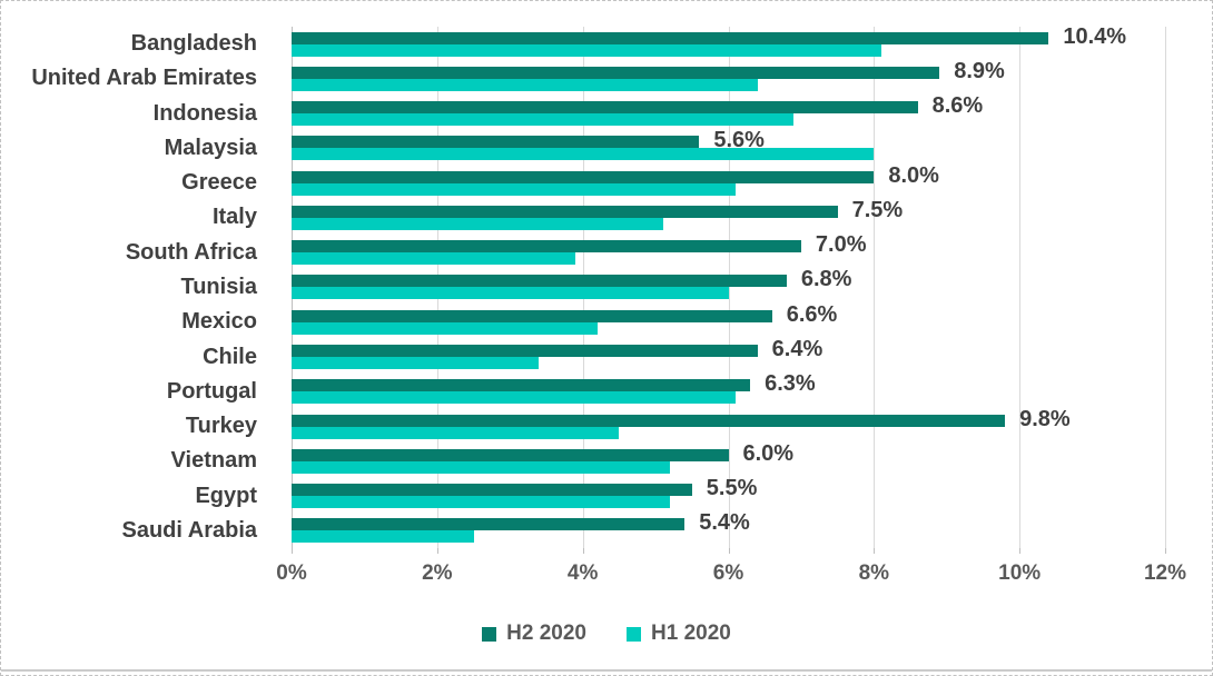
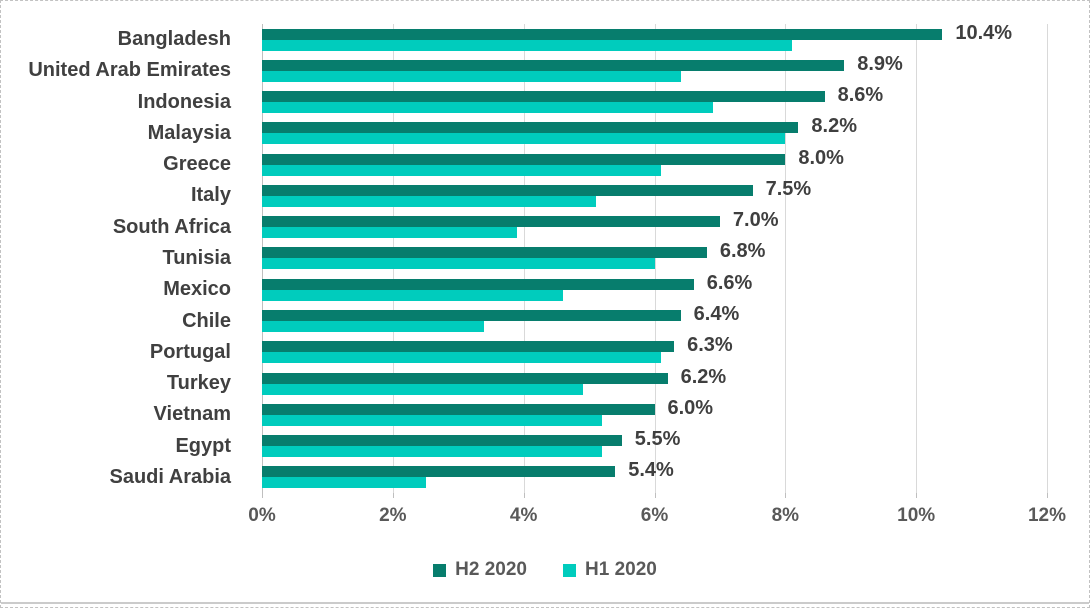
H2 2020/Malaysia: 5.6% -> 8.2%
H1 2020/Mexico: 4.2% -> 4.6%
H2 2020/Turkey: 9.8% -> 6.2%
H1 2020/Turkey: 4.5% -> 4.9%
